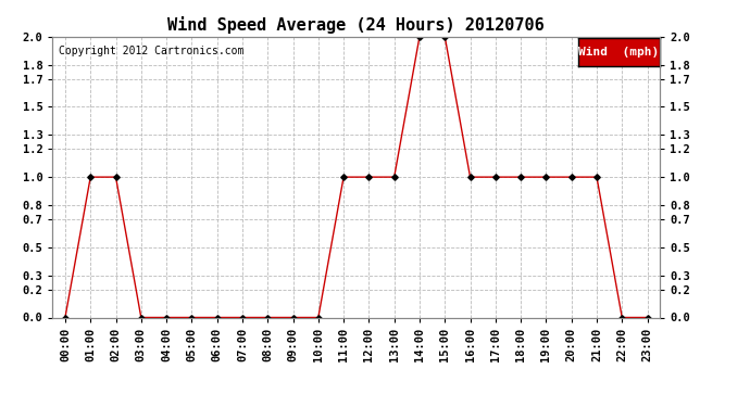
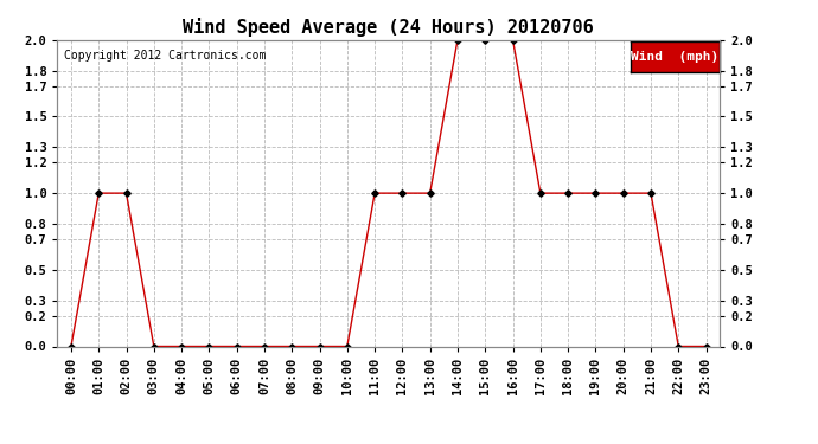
16:00: 1 -> 2
